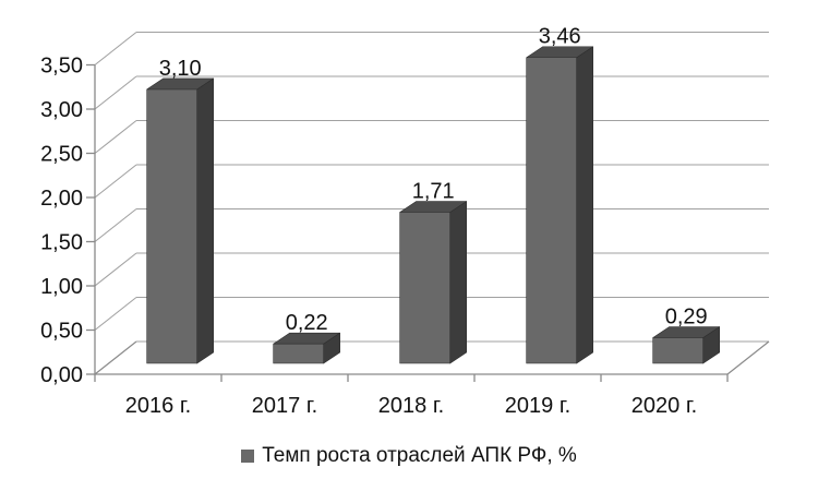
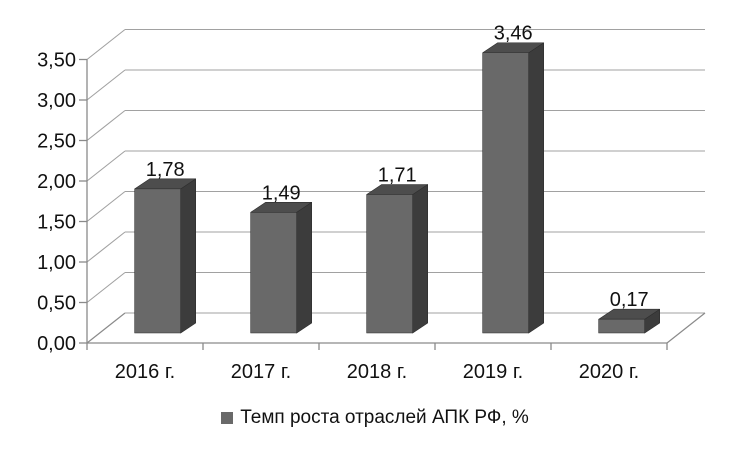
2016 г.: 3,10 -> 1,78
2017 г.: 0,22 -> 1,49
2020 г.: 0,29 -> 0,17
